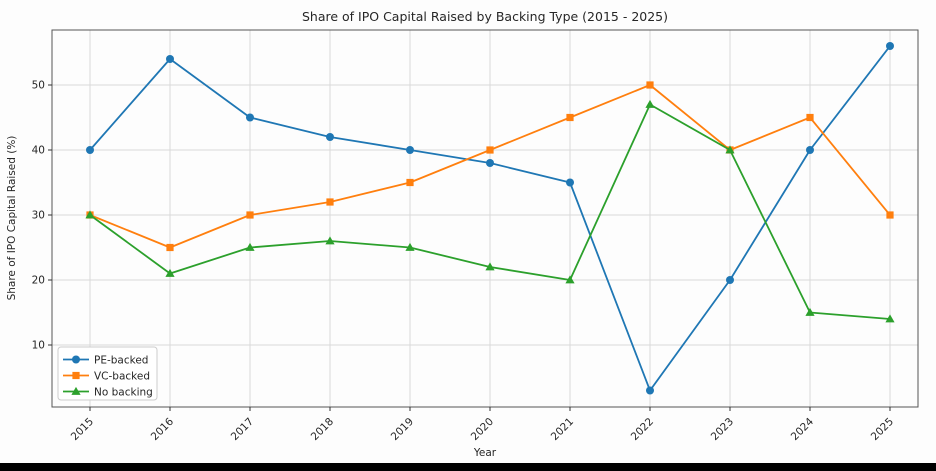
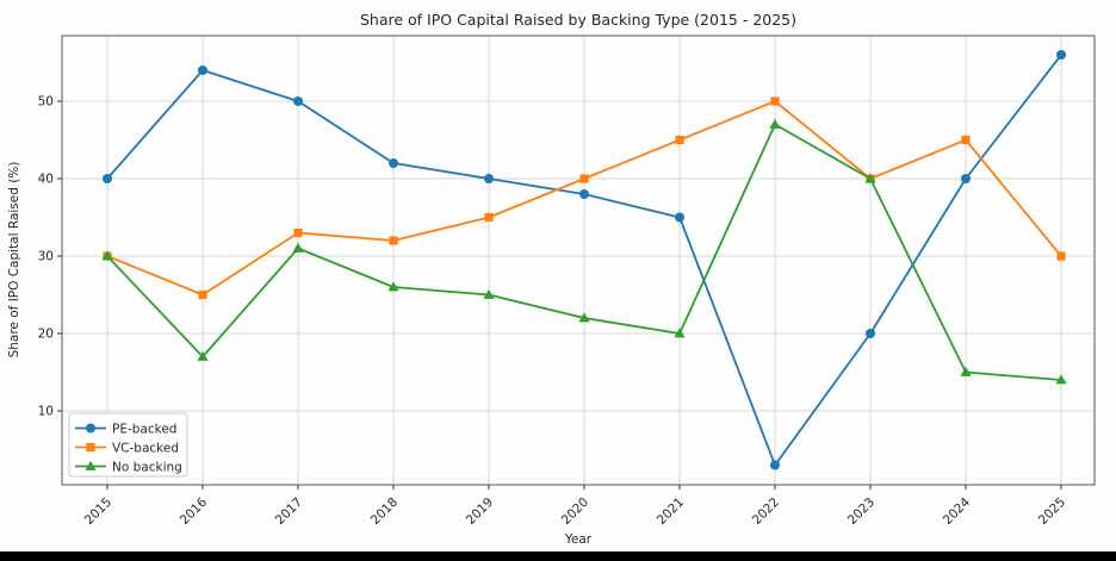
No backing/2016: 21 -> 17
PE-backed/2017: 45 -> 50
VC-backed/2017: 30 -> 33
No backing/2017: 25 -> 31
